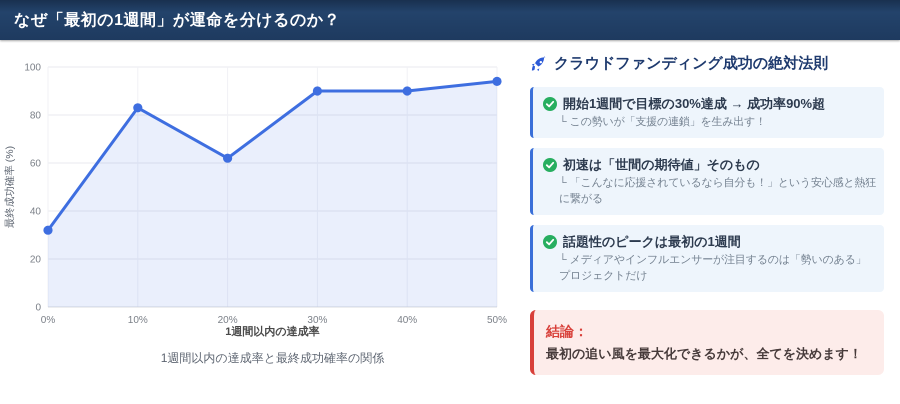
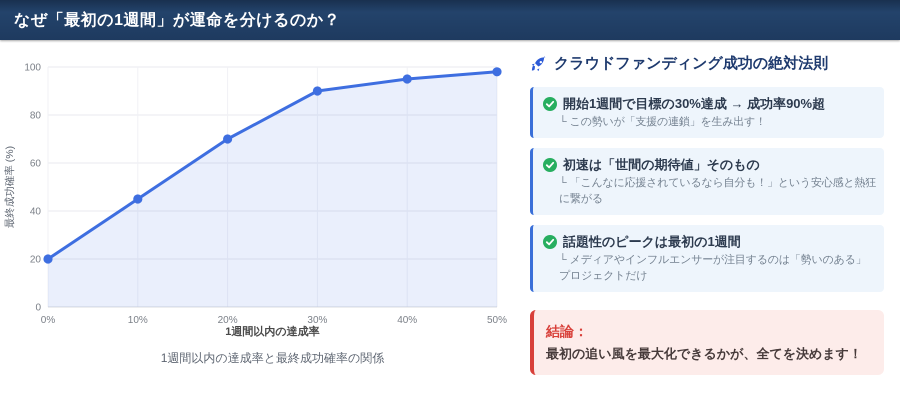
0%: 32 -> 20
10%: 83 -> 45
20%: 62 -> 70
40%: 90 -> 95
50%: 94 -> 98
